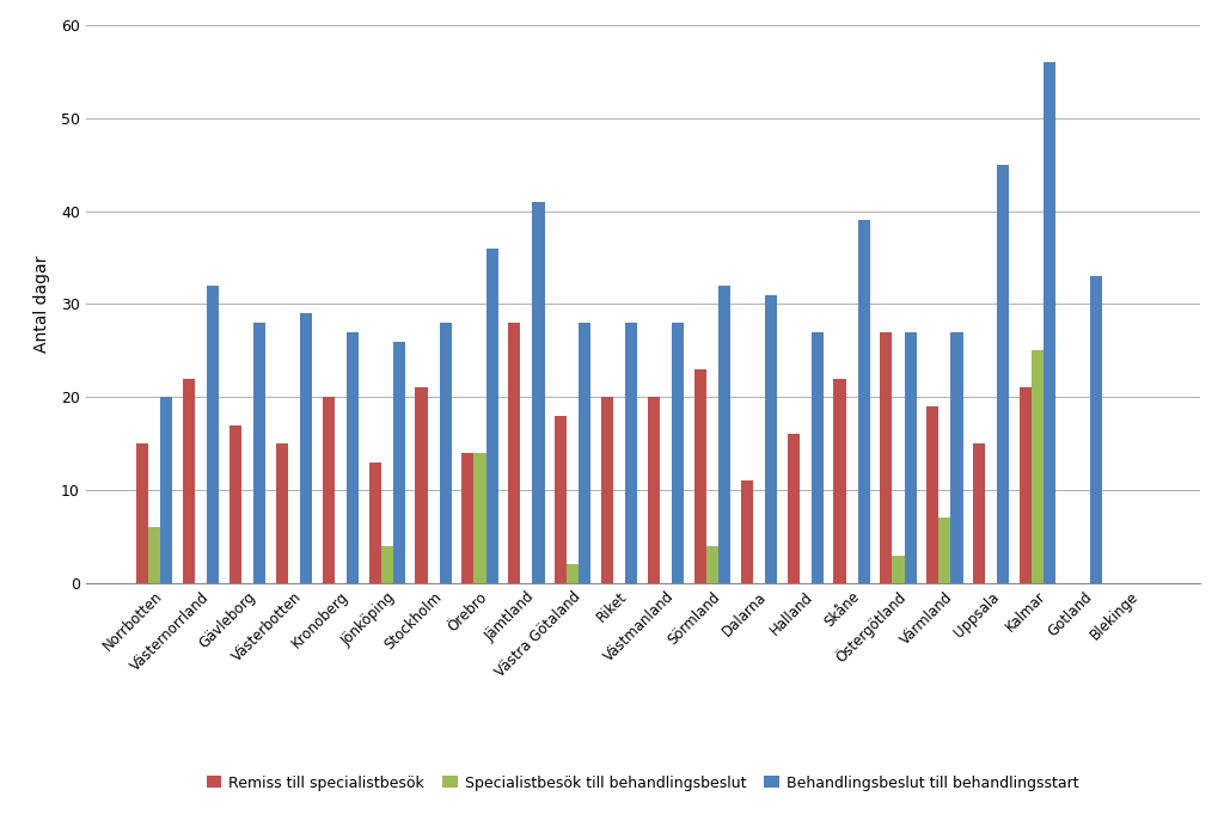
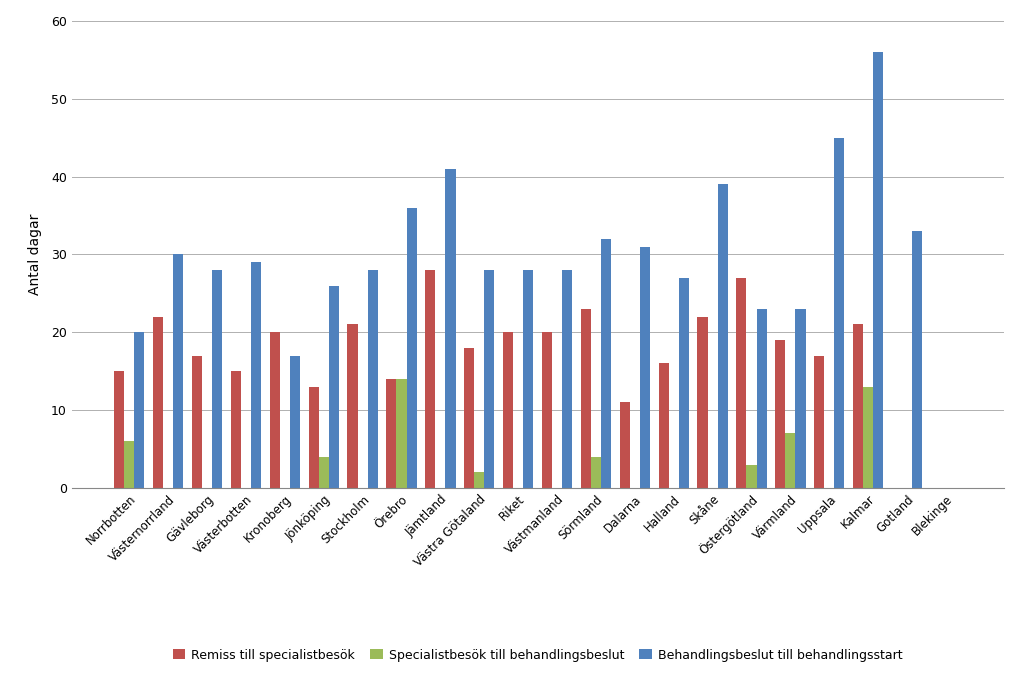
Behandlingsbeslut till behandlingsstart/Västernorrland: 32 -> 30
Behandlingsbeslut till behandlingsstart/Kronoberg: 27 -> 17
Behandlingsbeslut till behandlingsstart/Östergötland: 27 -> 23
Behandlingsbeslut till behandlingsstart/Värmland: 27 -> 23
Remiss till specialistbesök/Uppsala: 15 -> 17
Specialistbesök till behandlingsbeslut/Kalmar: 25 -> 13
